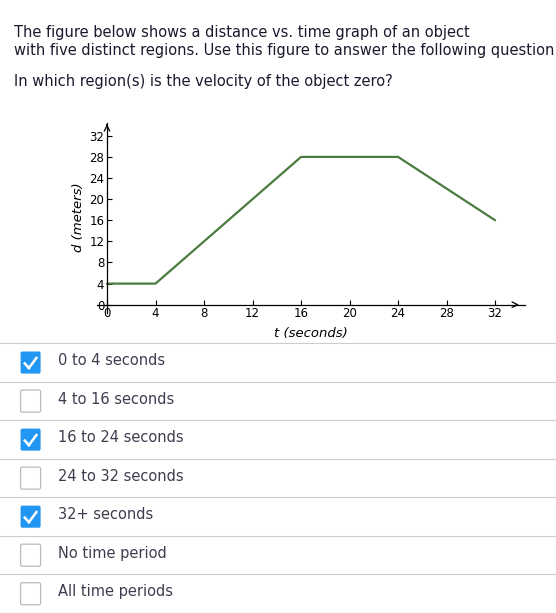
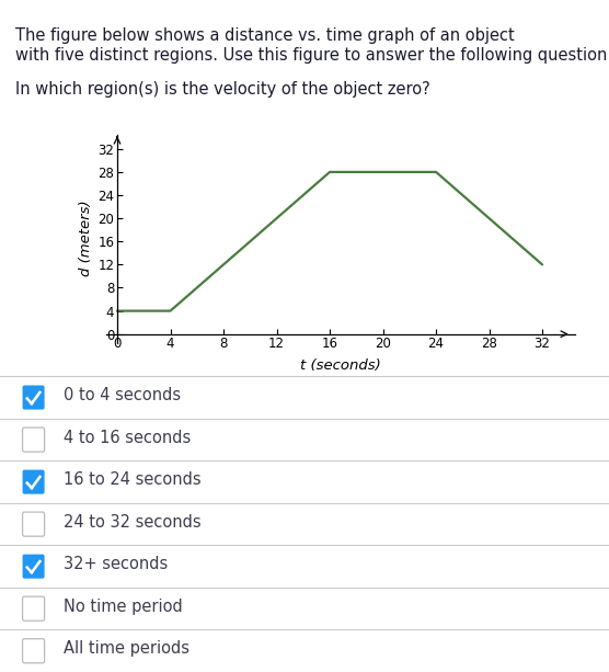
32: 16 -> 12
